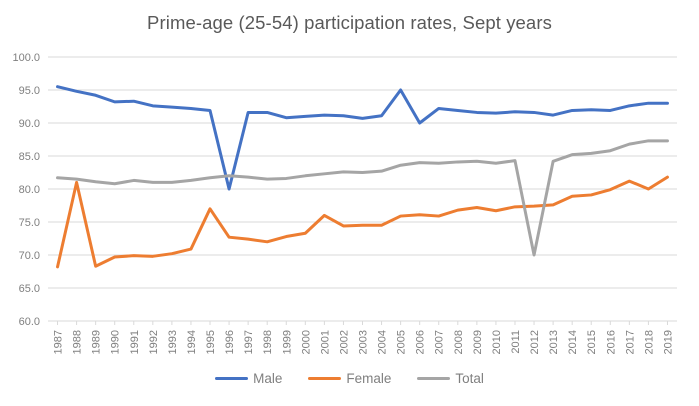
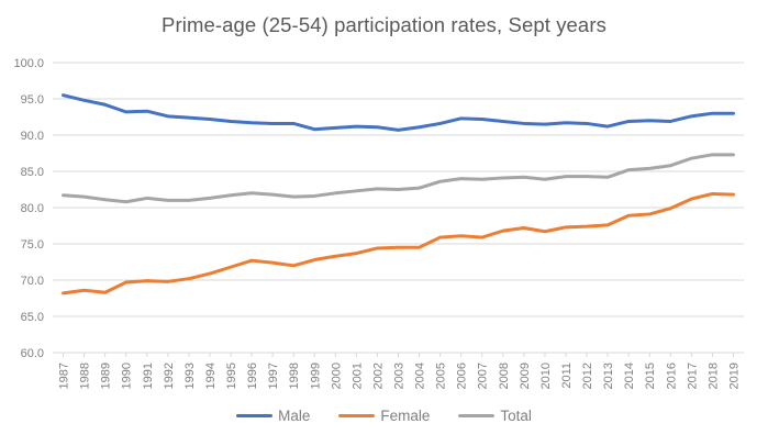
Female/1988: 81 -> 69
Female/1995: 77 -> 72
Male/1996: 80 -> 92
Female/2001: 76 -> 74
Male/2005: 95 -> 92
Male/2006: 90 -> 92
Total/2012: 70 -> 84
Female/2018: 80 -> 82
